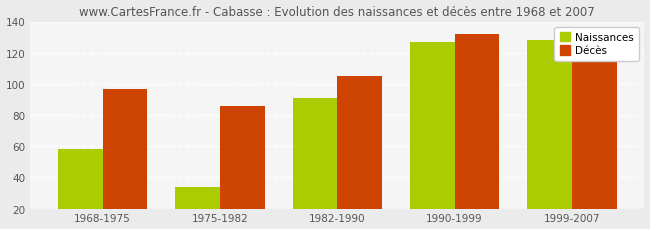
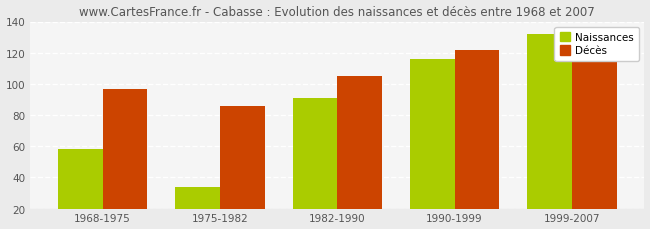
Naissances/1990-1999: 127 -> 116
Décès/1990-1999: 132 -> 122
Naissances/1999-2007: 128 -> 132
